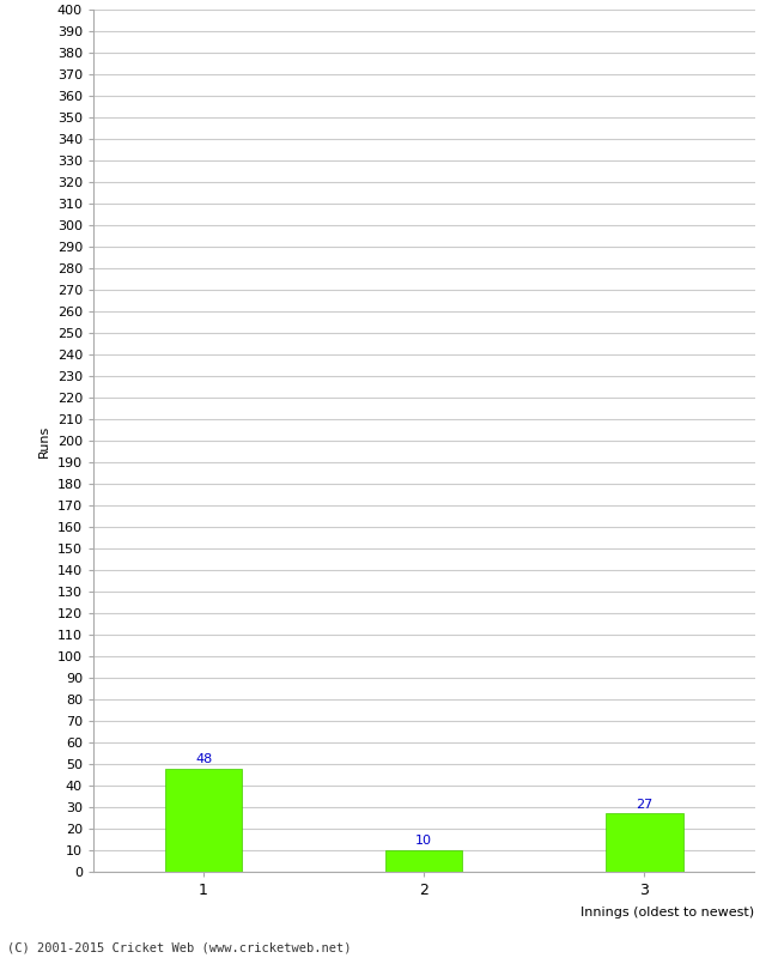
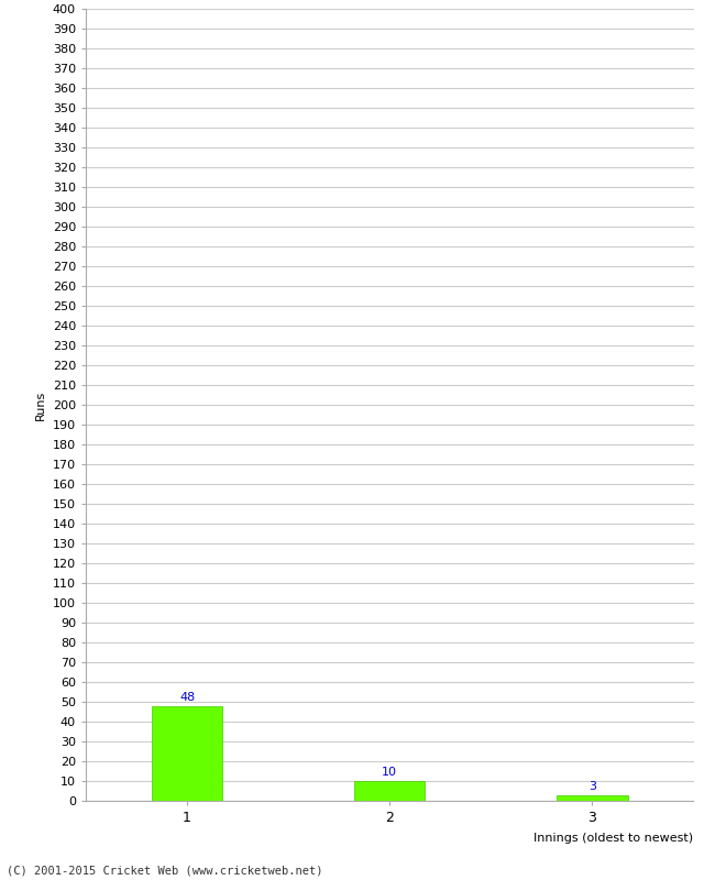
3: 27 -> 3
